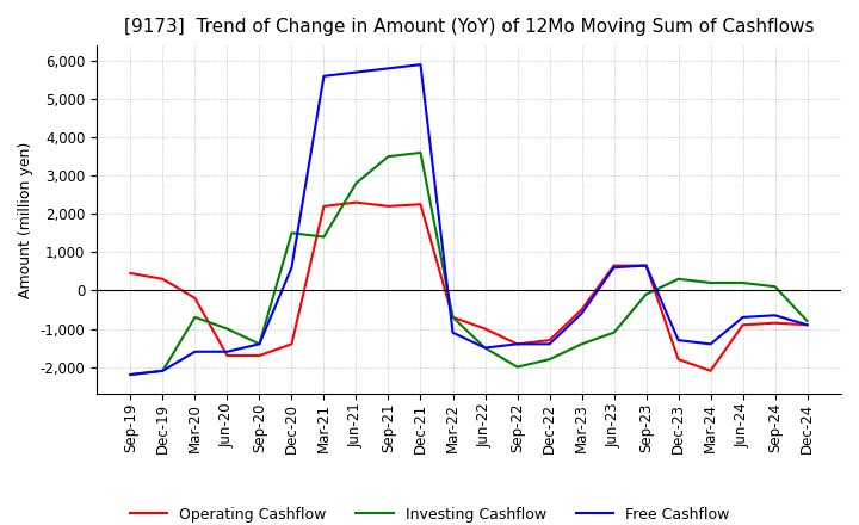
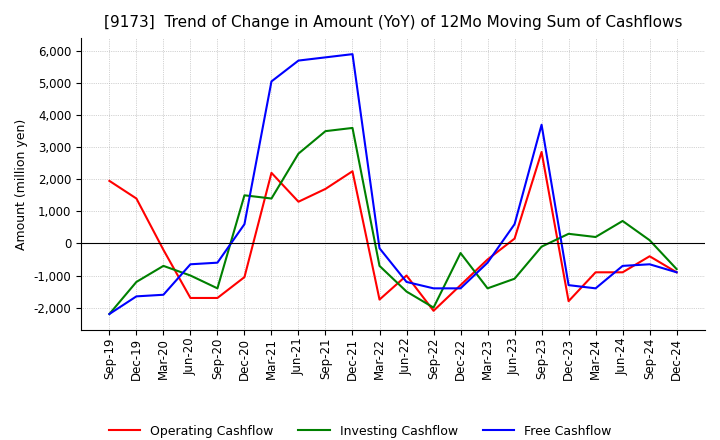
Operating Cashflow/Sep-19: 450 -> 1,950
Operating Cashflow/Dec-19: 300 -> 1,400
Investing Cashflow/Dec-19: -2,100 -> -1,200
Free Cashflow/Dec-19: -2,100 -> -1,650
Free Cashflow/Jun-20: -1,600 -> -650
Free Cashflow/Sep-20: -1,400 -> -600
Operating Cashflow/Dec-20: -1,400 -> -1,050
Free Cashflow/Mar-21: 5,600 -> 5,050
Operating Cashflow/Jun-21: 2,300 -> 1,300
Operating Cashflow/Sep-21: 2,200 -> 1,700
Operating Cashflow/Mar-22: -700 -> -1,750
Free Cashflow/Mar-22: -1,100 -> -150
Free Cashflow/Jun-22: -1,500 -> -1,200
Operating Cashflow/Sep-22: -1,400 -> -2,100
Investing Cashflow/Dec-22: -1,800 -> -300
Operating Cashflow/Jun-23: 650 -> 150
Operating Cashflow/Sep-23: 650 -> 2,850
Free Cashflow/Sep-23: 650 -> 3,700
Operating Cashflow/Mar-24: -2,100 -> -900
Investing Cashflow/Jun-24: 200 -> 700
Operating Cashflow/Sep-24: -850 -> -400
